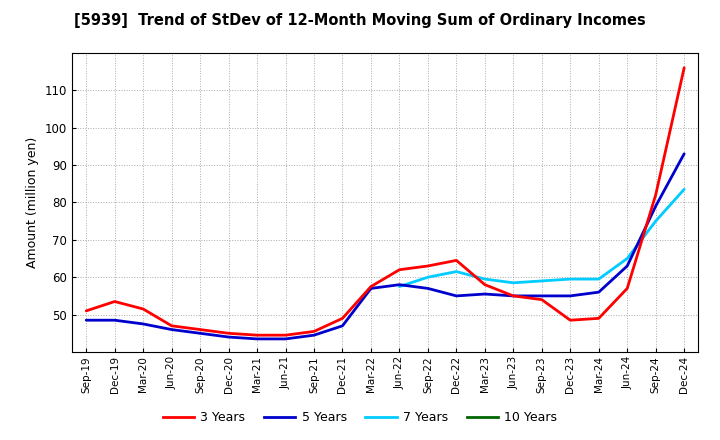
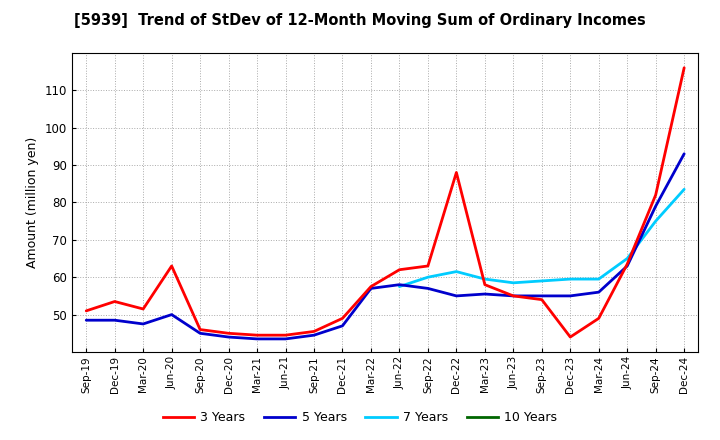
3 Years/Jun-20: 47.0 -> 63.0
5 Years/Jun-20: 46.0 -> 50.0
3 Years/Dec-22: 64.5 -> 88.0
3 Years/Dec-23: 48.5 -> 44.0
3 Years/Jun-24: 57.0 -> 63.5
